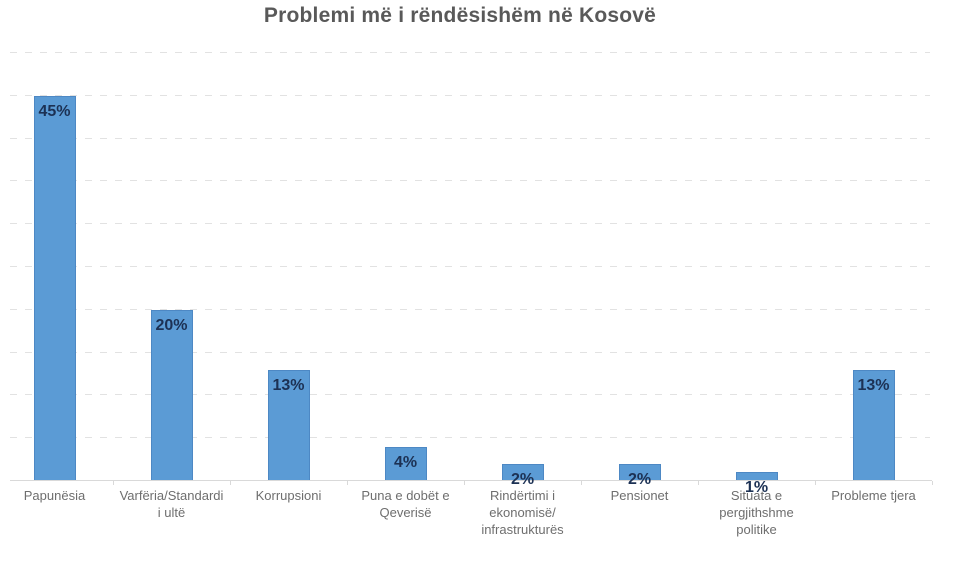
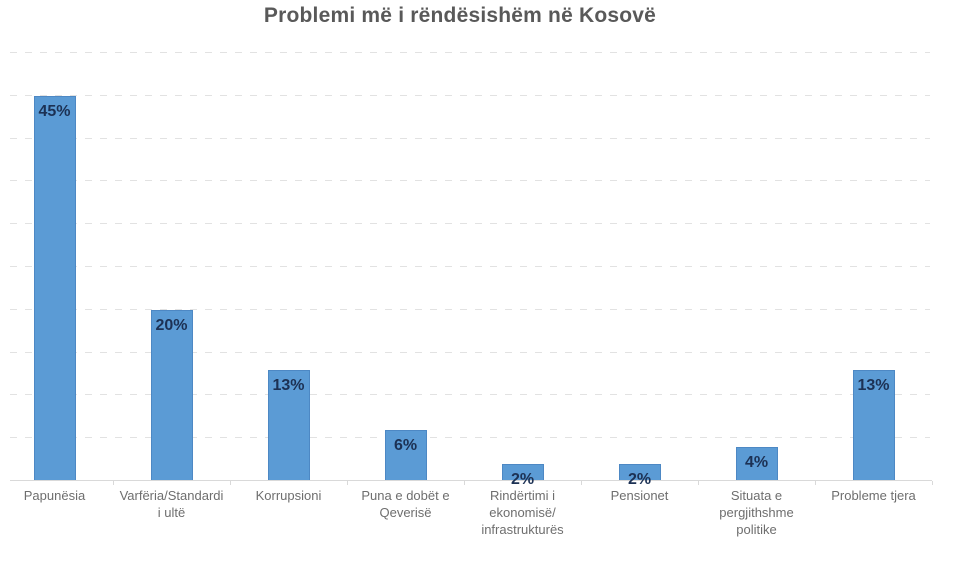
Puna e dobët e Qeverisë: 4% -> 6%
Situata e pergjithshme politike: 1% -> 4%
